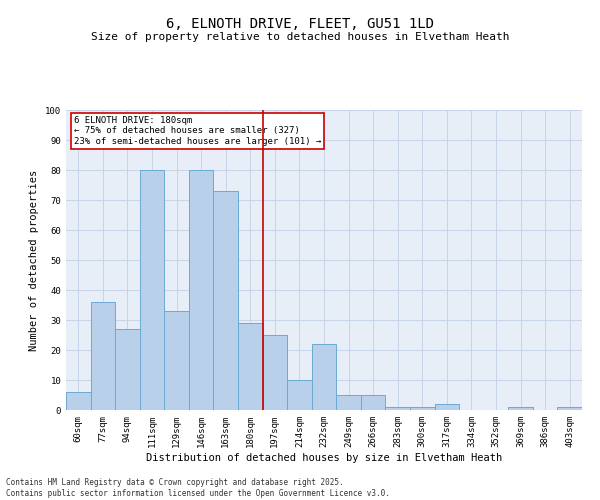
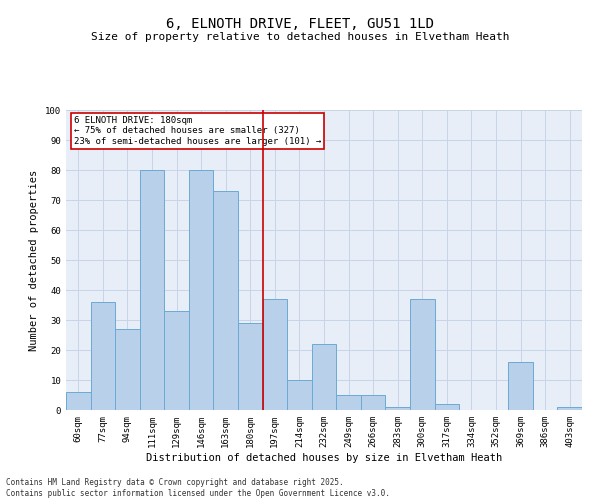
197sqm: 25 -> 37
300sqm: 1 -> 37
369sqm: 1 -> 16
